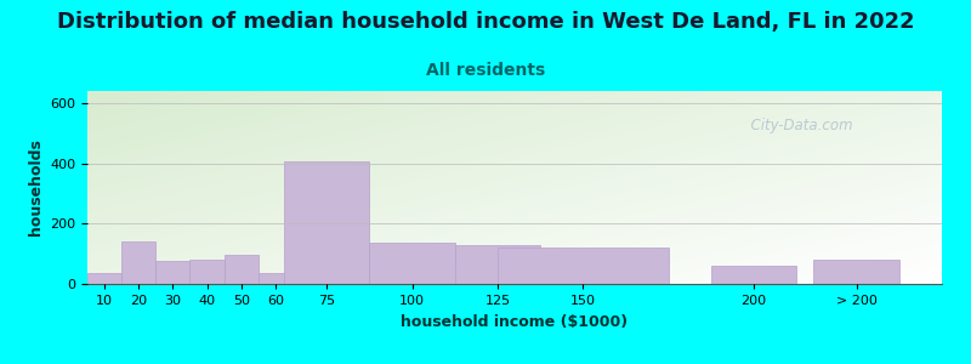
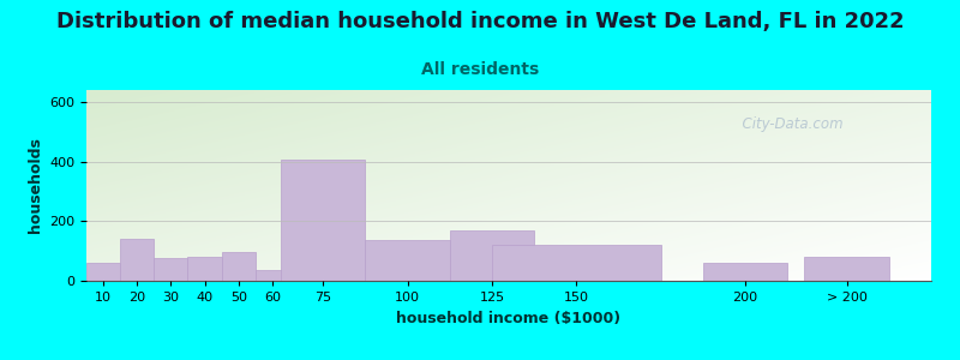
10: 35 -> 60
125: 130 -> 170
